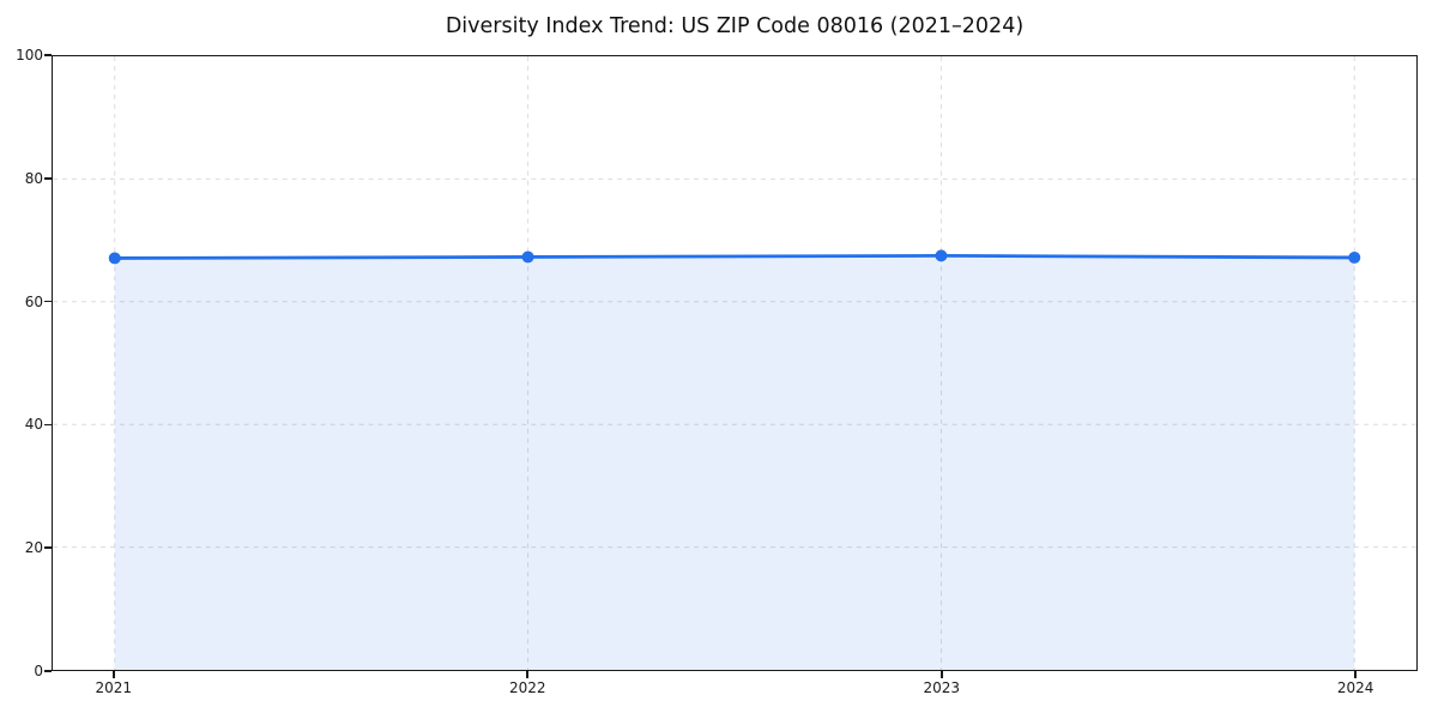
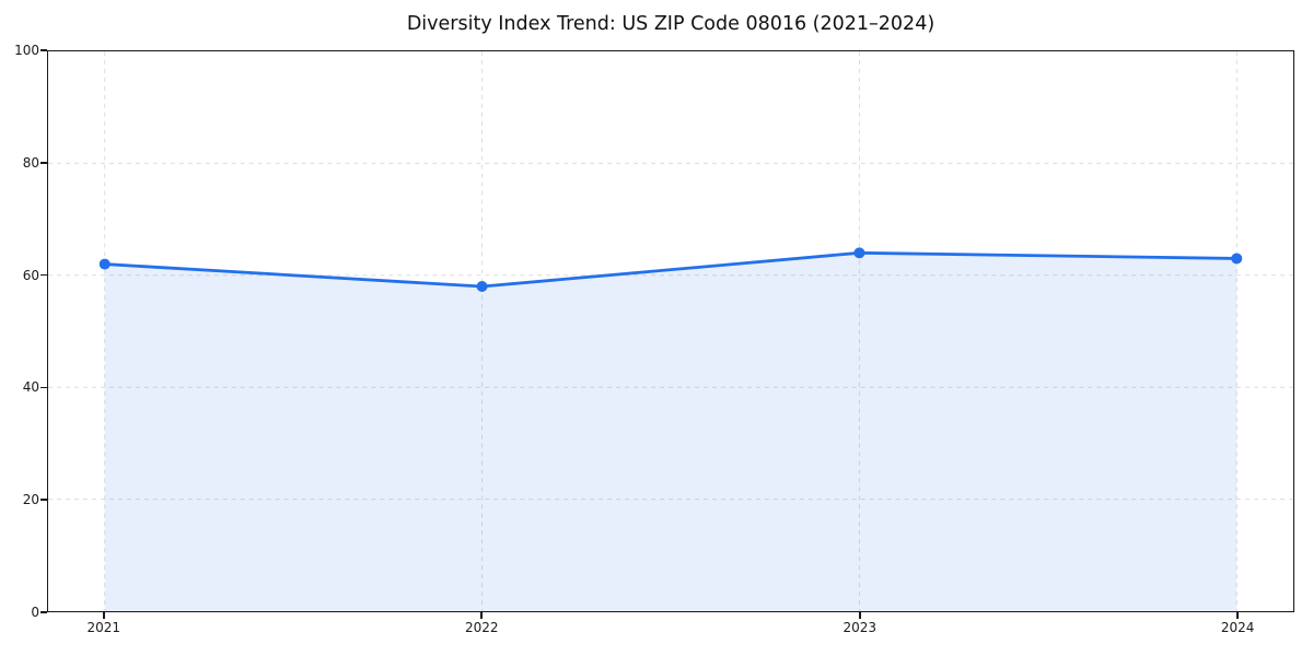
2021: 67 -> 62
2022: 67 -> 58
2023: 68 -> 64
2024: 67 -> 63
